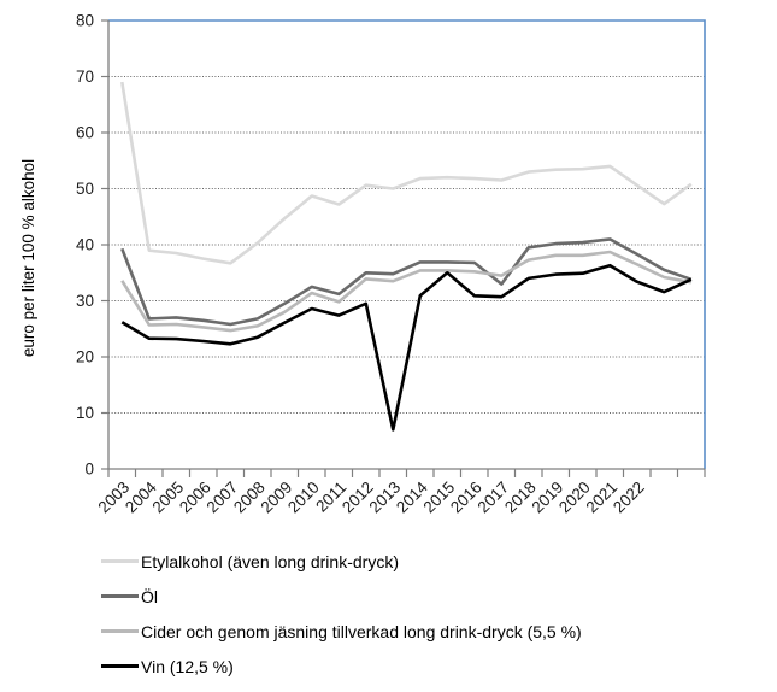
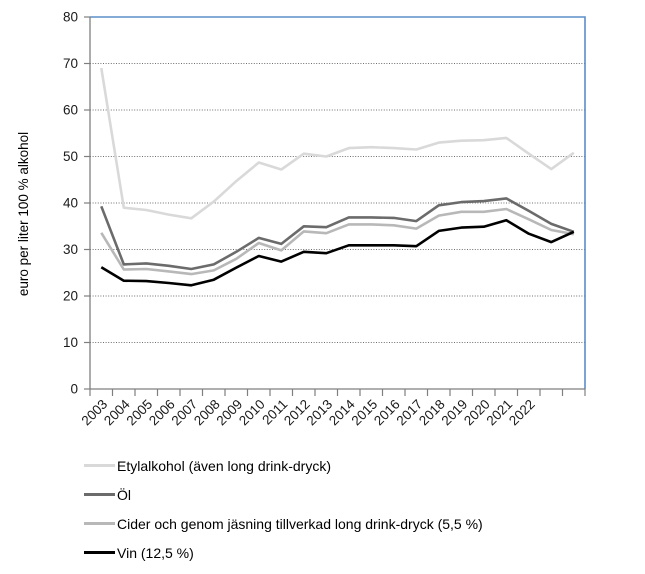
Vin (12,5 %)/2013: 7 -> 29
Vin (12,5 %)/2015: 35 -> 31
Öl/2017: 33 -> 36
